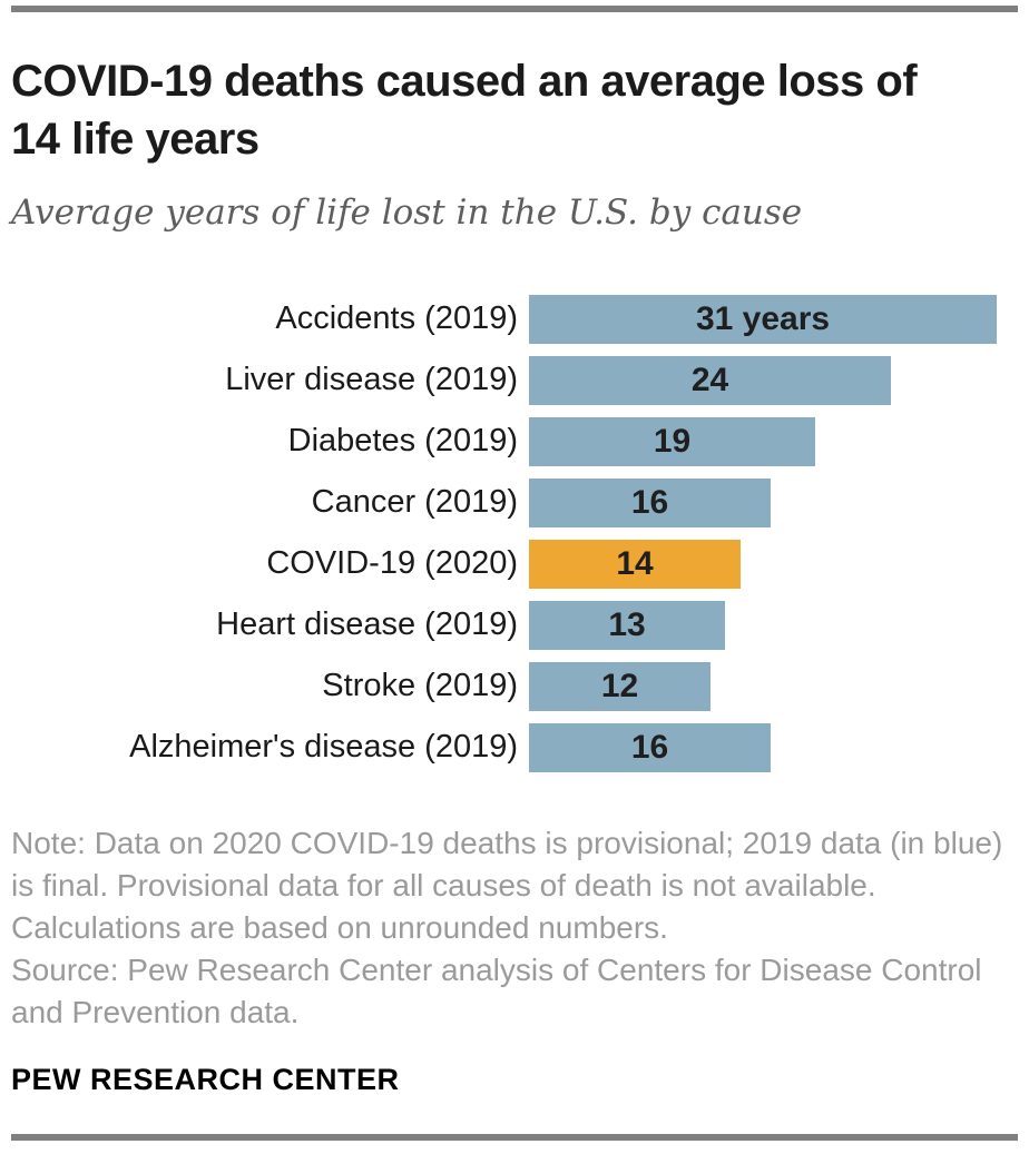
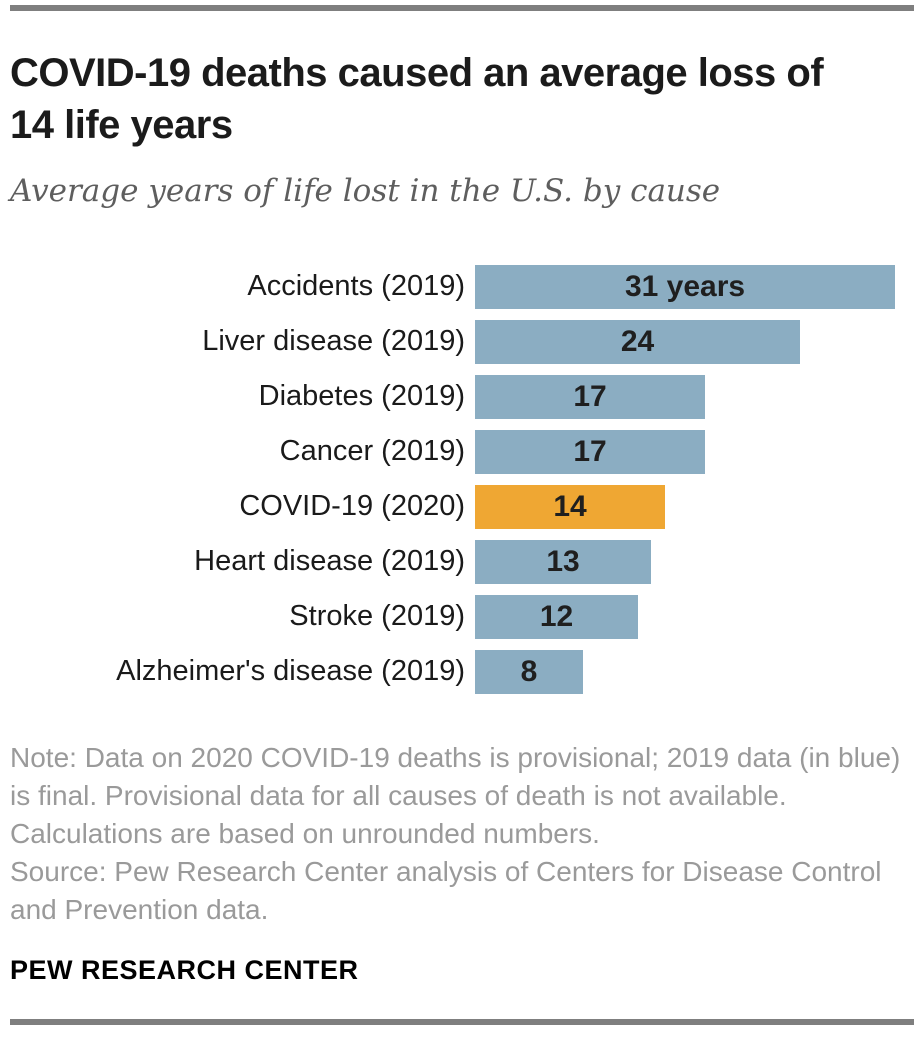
Diabetes (2019): 19 -> 17
Cancer (2019): 16 -> 17
Alzheimer's disease (2019): 16 -> 8
